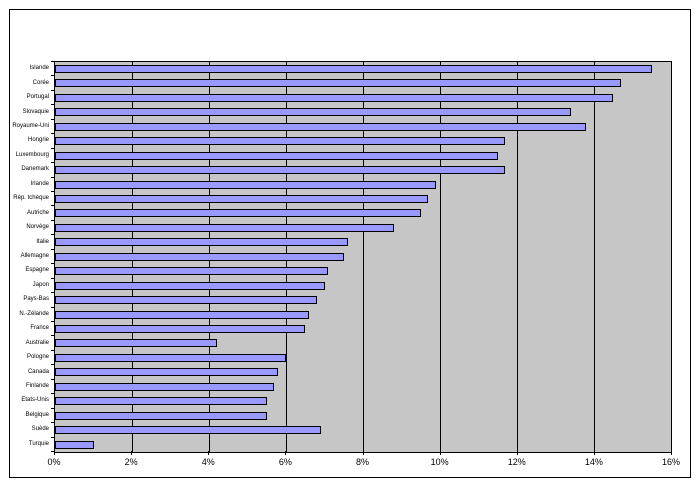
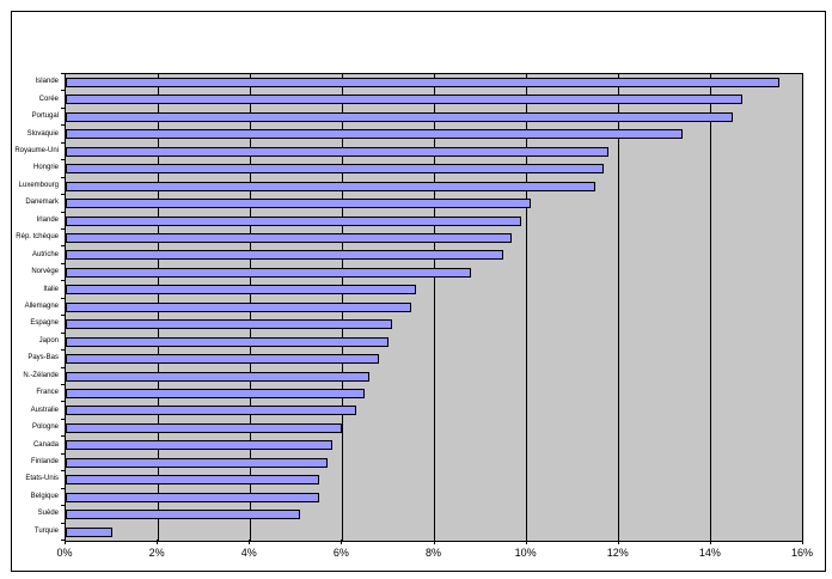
Royaume-Uni: 13.8% -> 11.8%
Danemark: 11.7% -> 10.1%
Australie: 4.2% -> 6.3%
Suède: 6.9% -> 5.1%
